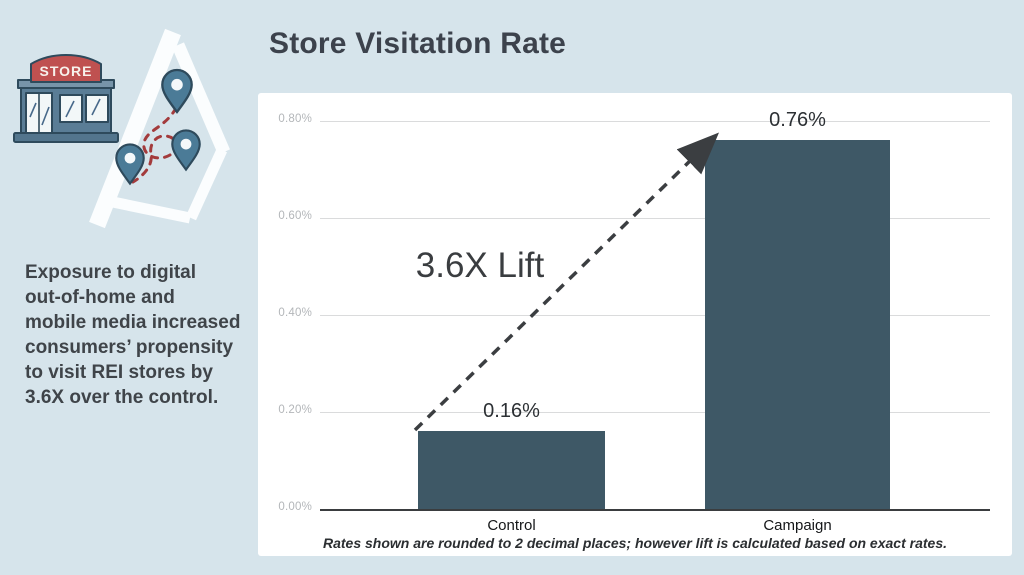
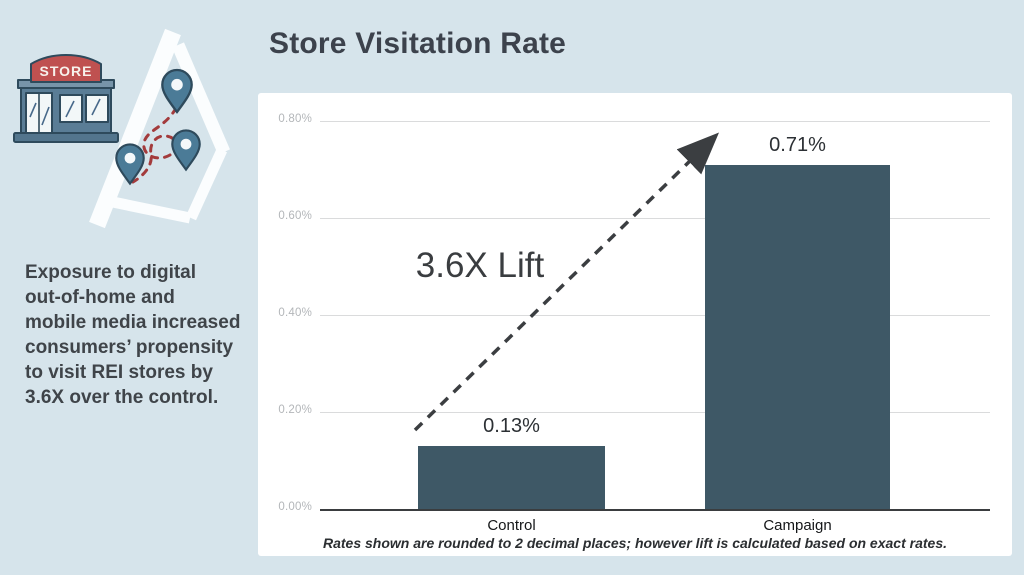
Control: 0.16% -> 0.13%
Campaign: 0.76% -> 0.71%
